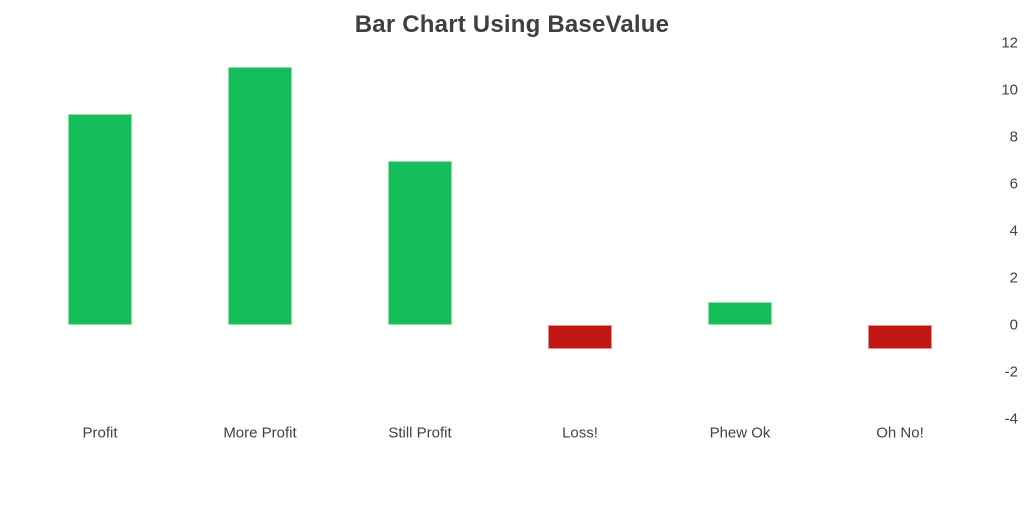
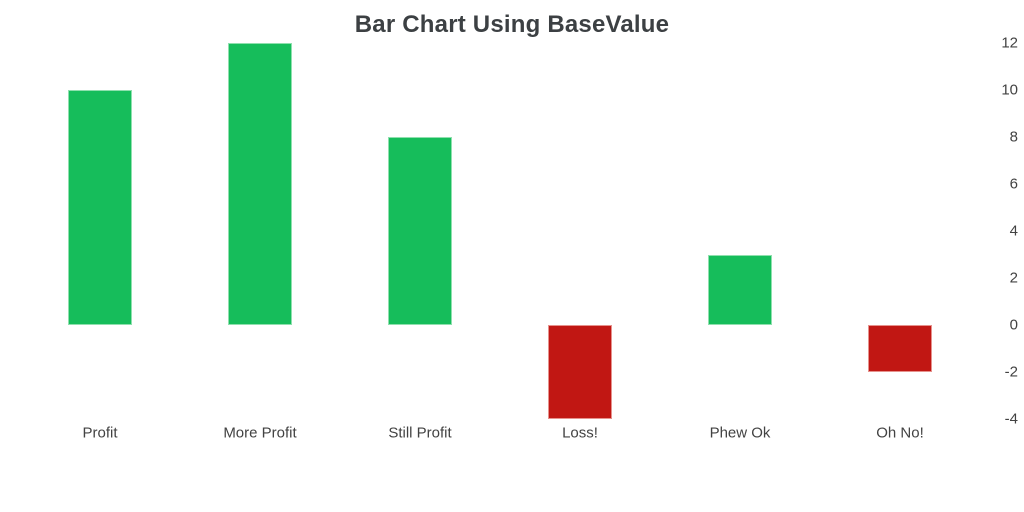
Profit: 9 -> 10
More Profit: 11 -> 12
Still Profit: 7 -> 8
Loss!: -1 -> -4
Phew Ok: 1 -> 3
Oh No!: -1 -> -2
